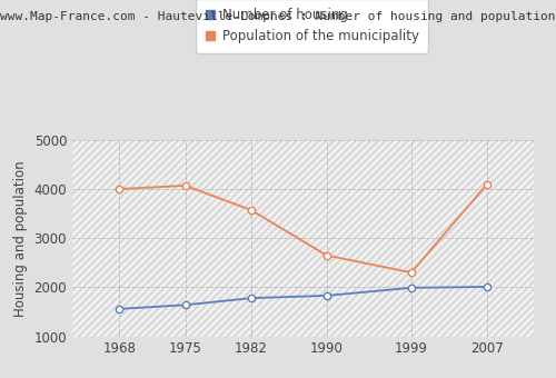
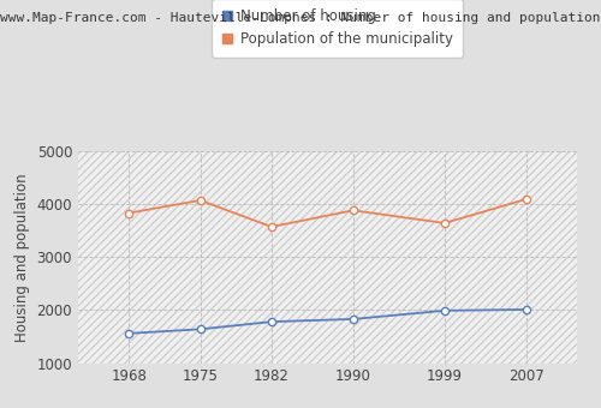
Population of the municipality/1968: 4000 -> 3830
Population of the municipality/1990: 2650 -> 3880
Population of the municipality/1999: 2300 -> 3640
